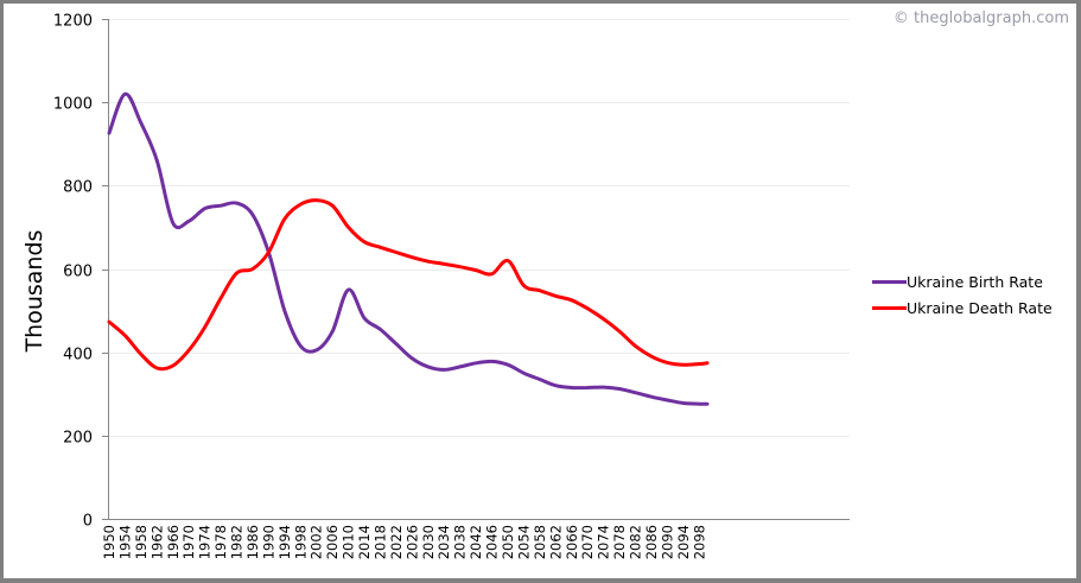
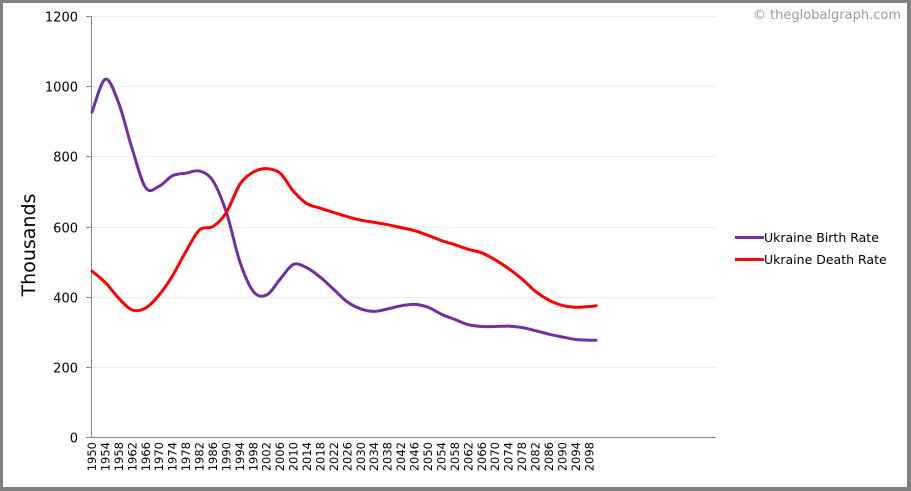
Ukraine Birth Rate/1962: 860 -> 820
Ukraine Birth Rate/2010: 550 -> 490
Ukraine Death Rate/2050: 620 -> 580
